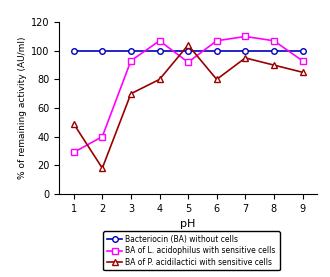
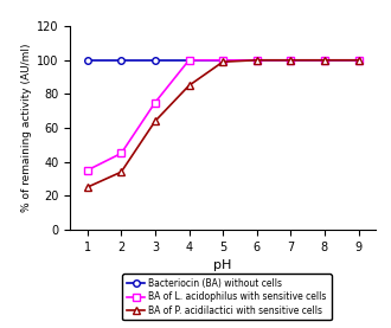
BA of L. acidophilus with sensitive cells/1: 29 -> 35
BA of P. acidilactici with sensitive cells/1: 49 -> 25
BA of L. acidophilus with sensitive cells/2: 40 -> 45
BA of P. acidilactici with sensitive cells/2: 18 -> 34
BA of L. acidophilus with sensitive cells/3: 93 -> 75
BA of P. acidilactici with sensitive cells/3: 70 -> 64
BA of L. acidophilus with sensitive cells/4: 107 -> 100
BA of P. acidilactici with sensitive cells/4: 80 -> 85
BA of L. acidophilus with sensitive cells/5: 92 -> 100
BA of P. acidilactici with sensitive cells/5: 104 -> 99
BA of L. acidophilus with sensitive cells/6: 107 -> 100
BA of P. acidilactici with sensitive cells/6: 80 -> 100
BA of L. acidophilus with sensitive cells/7: 110 -> 100
BA of P. acidilactici with sensitive cells/7: 95 -> 100
BA of L. acidophilus with sensitive cells/8: 107 -> 100
BA of P. acidilactici with sensitive cells/8: 90 -> 100
BA of L. acidophilus with sensitive cells/9: 93 -> 100
BA of P. acidilactici with sensitive cells/9: 85 -> 100
